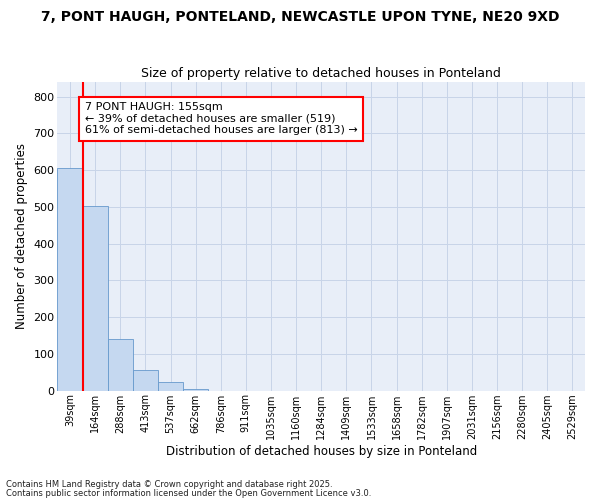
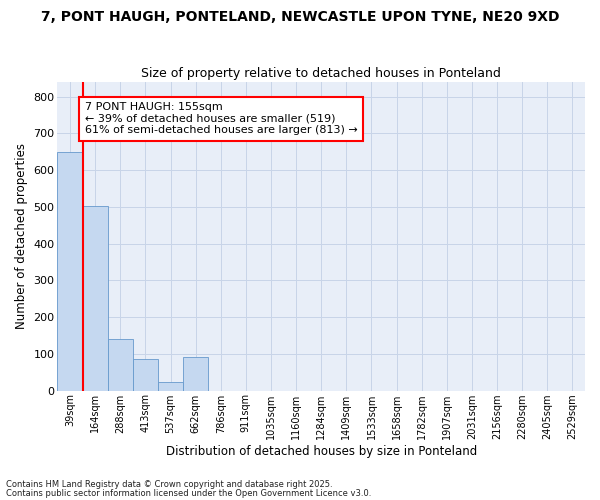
39sqm: 605 -> 650
413sqm: 57 -> 85
662sqm: 5 -> 90
